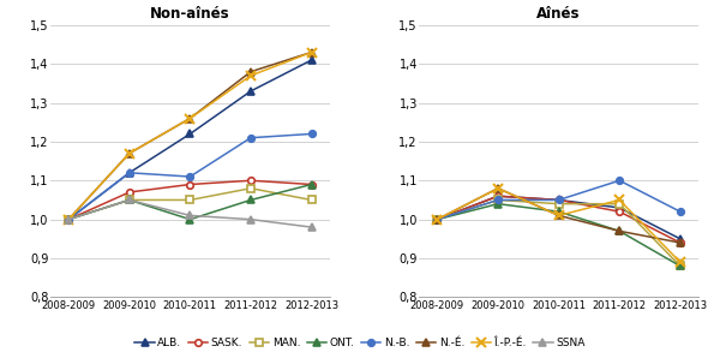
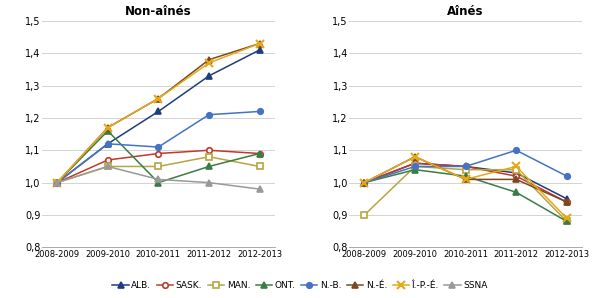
Non-aînés/ONT./2009-2010: 1,05 -> 1,16
Aînés/MAN./2008-2009: 1,00 -> 0,90
Aînés/N.-É./2011-2012: 0,97 -> 1,01
